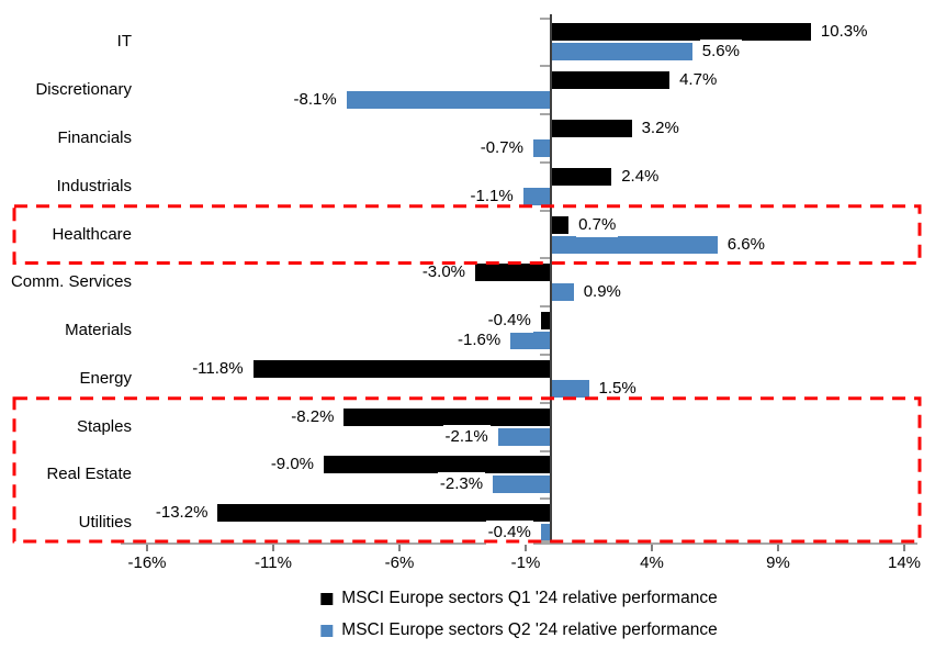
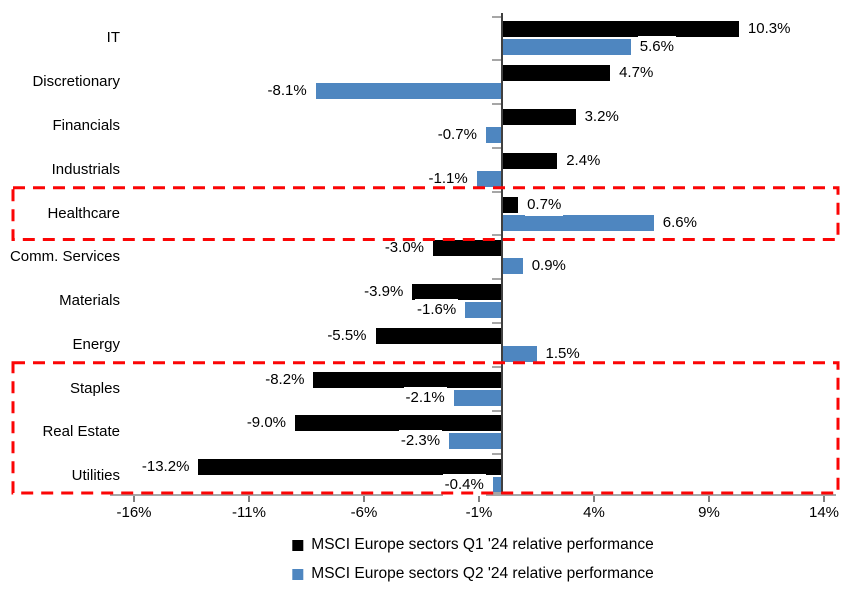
MSCI Europe sectors Q1 '24 relative performance/Materials: -0.4% -> -3.9%
MSCI Europe sectors Q1 '24 relative performance/Energy: -11.8% -> -5.5%
